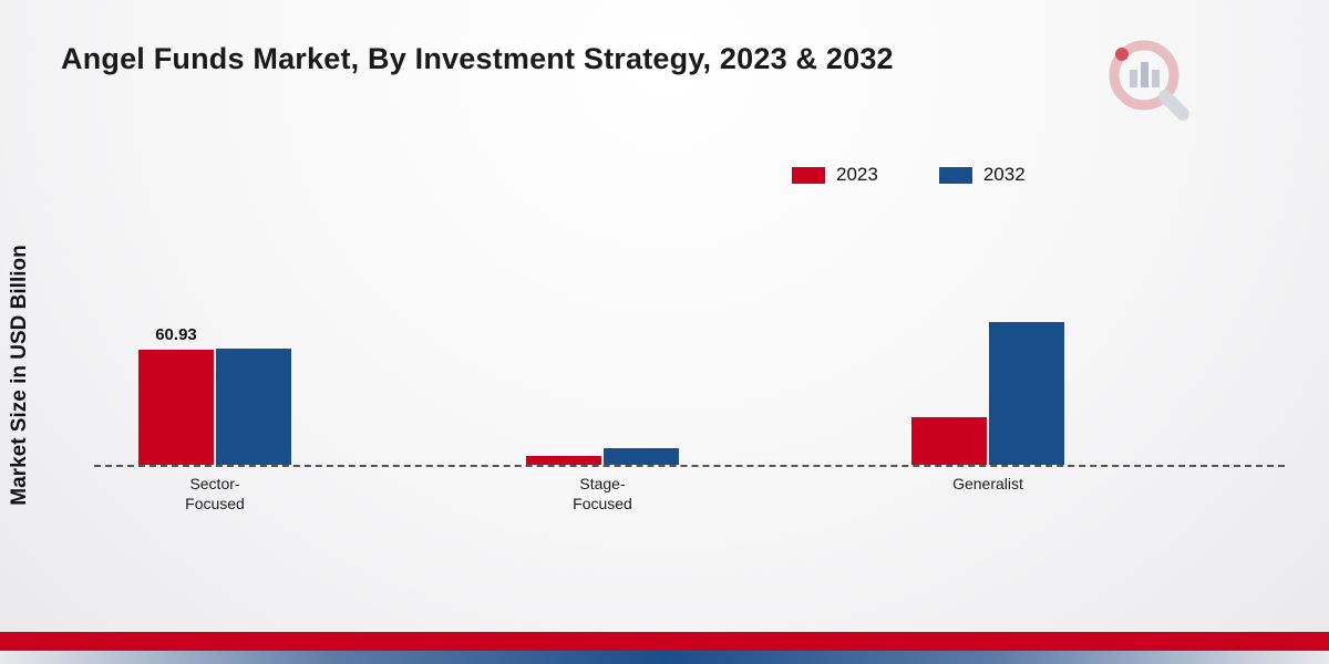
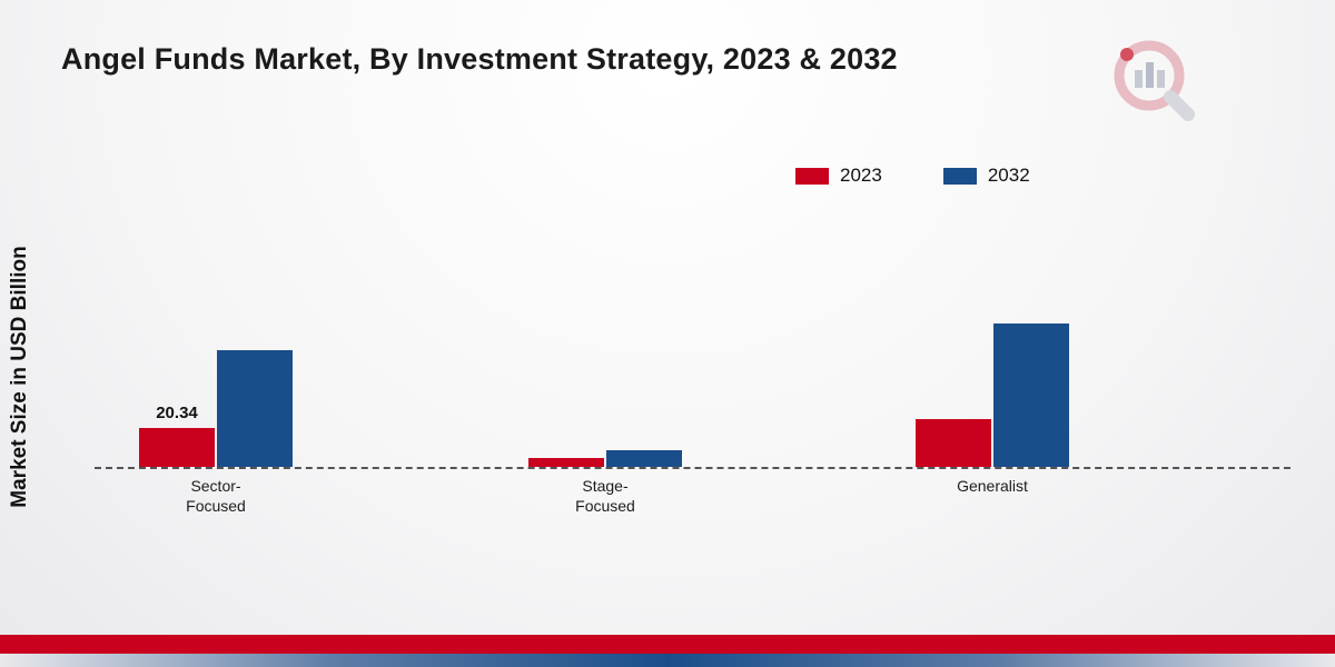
2023/Sector-Focused: 60.93 -> 20.34
